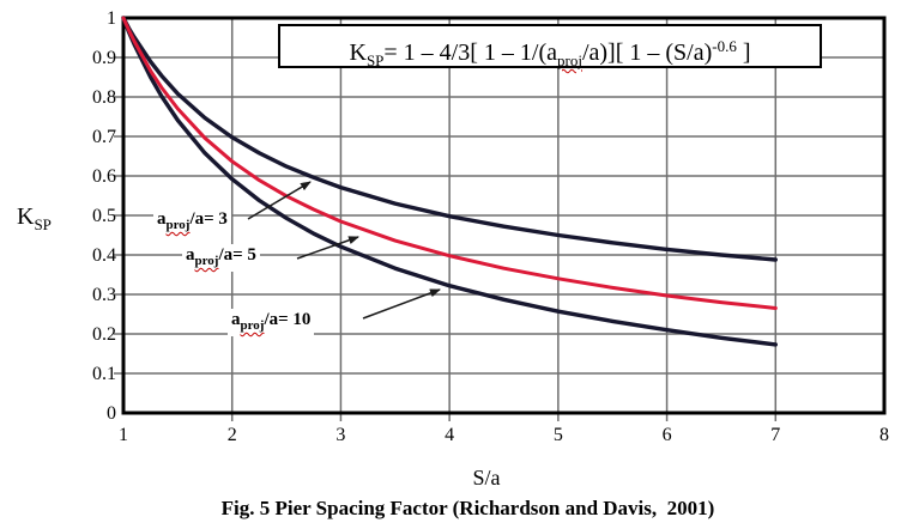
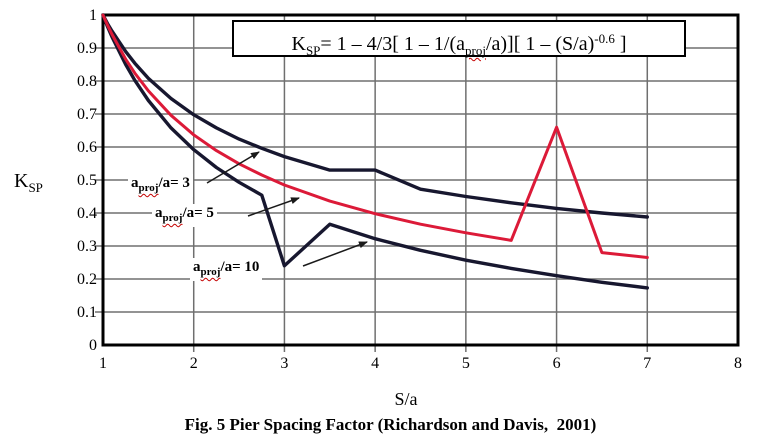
aproj/a= 10/3: 0.42 -> 0.24
aproj/a= 3/4: 0.50 -> 0.53
aproj/a= 5/6: 0.30 -> 0.66
